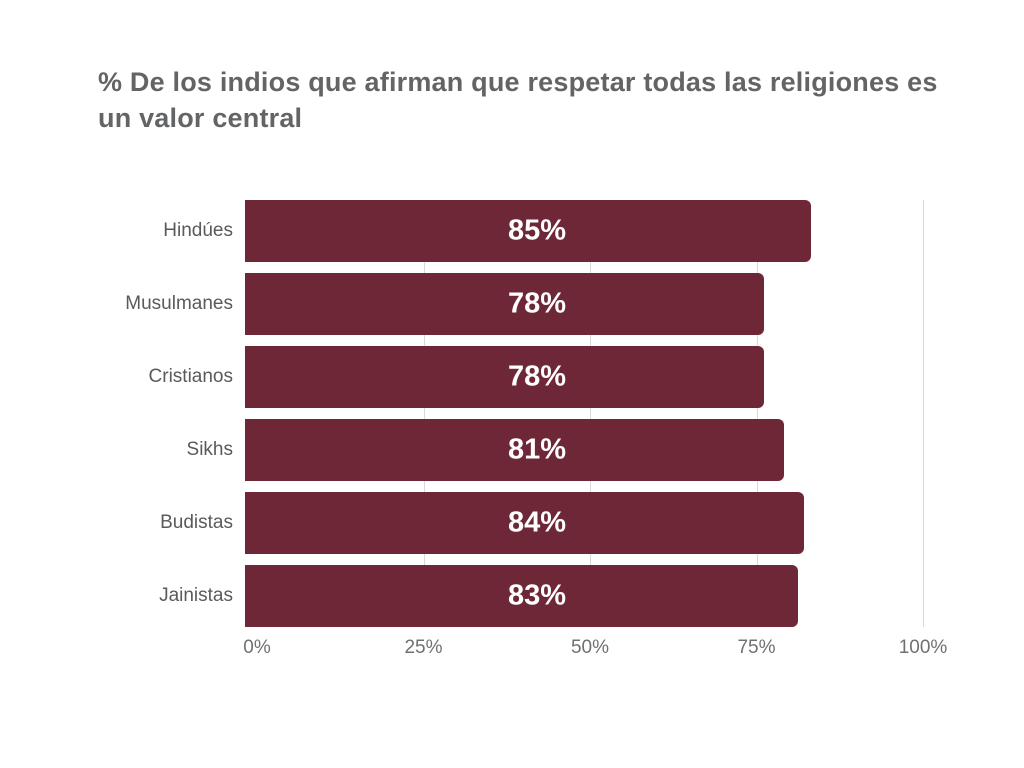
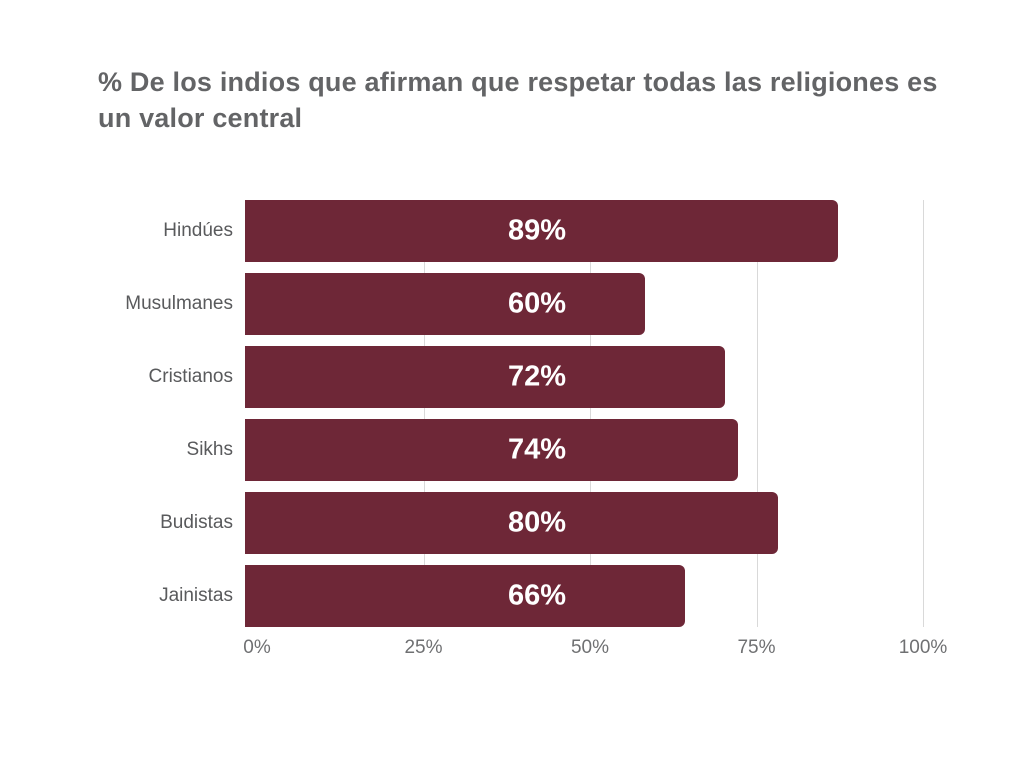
Hindúes: 85% -> 89%
Musulmanes: 78% -> 60%
Cristianos: 78% -> 72%
Sikhs: 81% -> 74%
Budistas: 84% -> 80%
Jainistas: 83% -> 66%
